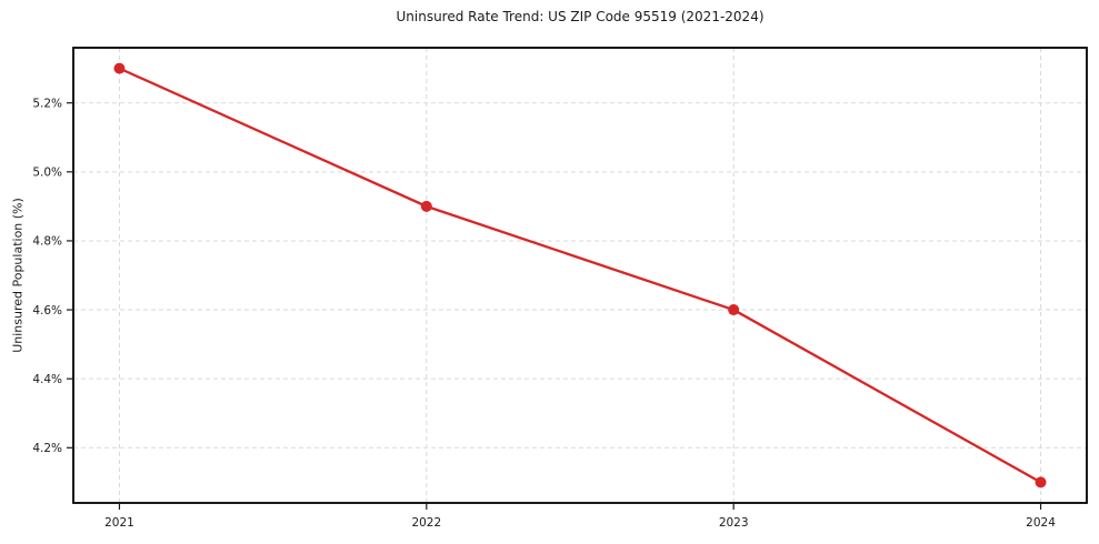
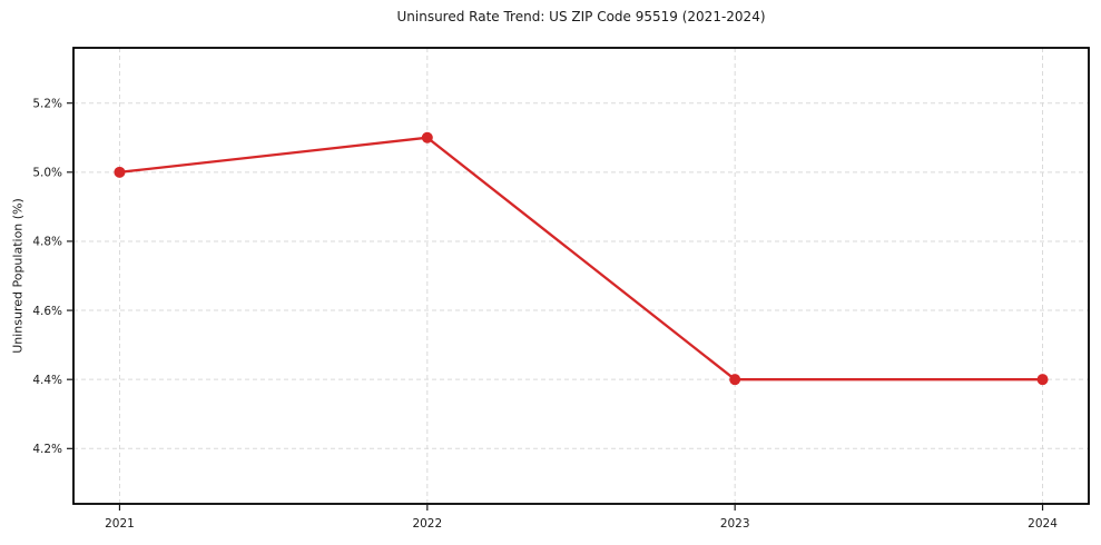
2021: 5.3% -> 5.0%
2022: 4.9% -> 5.1%
2023: 4.6% -> 4.4%
2024: 4.1% -> 4.4%
